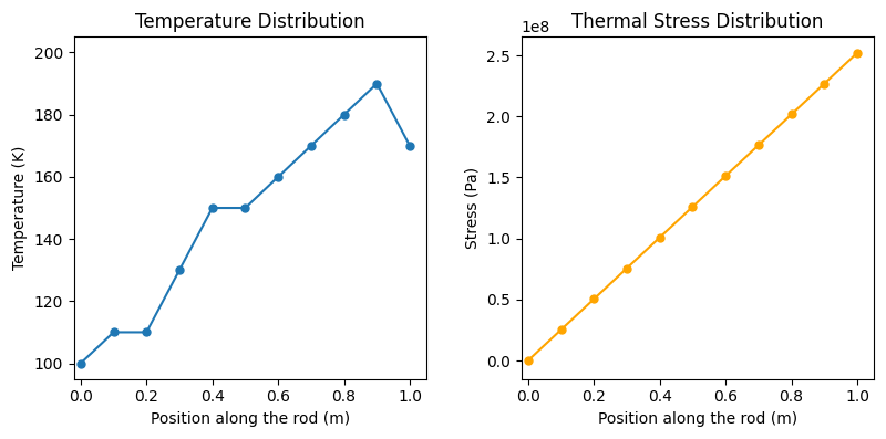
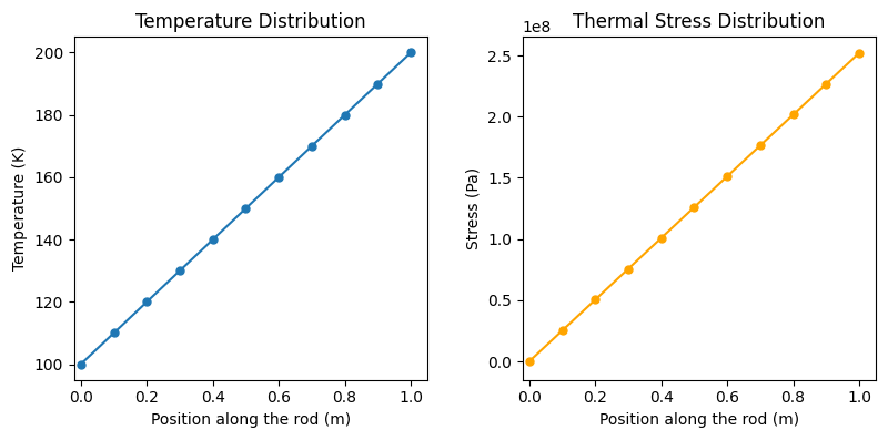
Temperature Distribution/0.2: 110 -> 120
Temperature Distribution/0.4: 150 -> 140
Temperature Distribution/1.0: 170 -> 200
